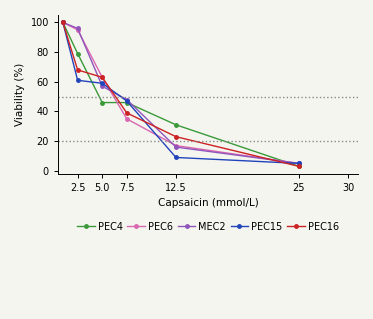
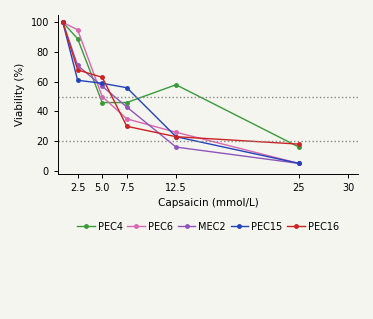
PEC4/2.5: 79 -> 89
MEC2/2.5: 96 -> 71
PEC6/5.0: 63 -> 50
MEC2/7.5: 48 -> 43
PEC15/7.5: 47 -> 56
PEC16/7.5: 39 -> 30
PEC4/12.5: 31 -> 58
PEC6/12.5: 17 -> 26
PEC15/12.5: 9 -> 23
PEC4/25: 3 -> 16
PEC16/25: 3 -> 18
